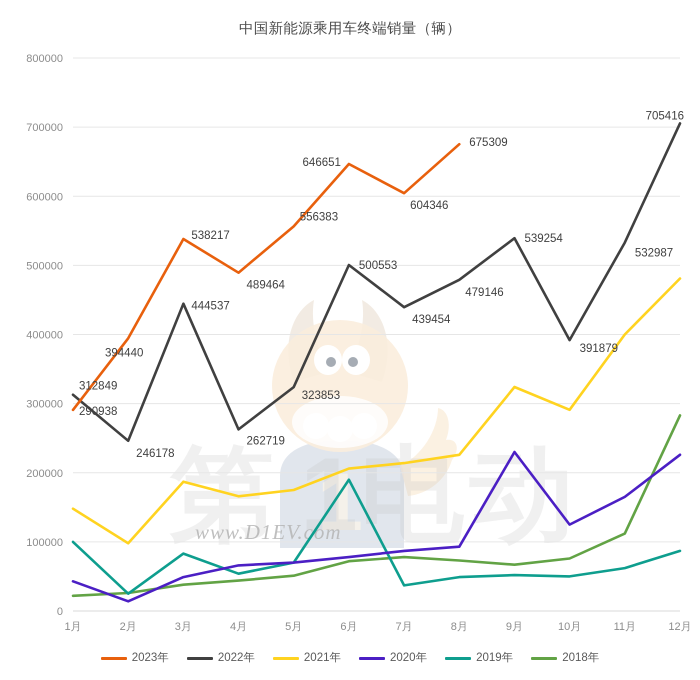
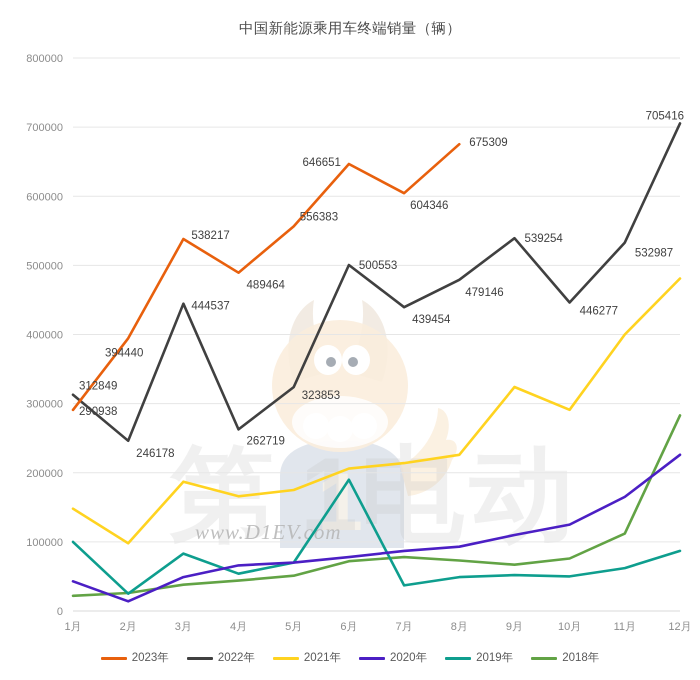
2020年/9月: 230000 -> 110000
2022年/10月: 391879 -> 446277
